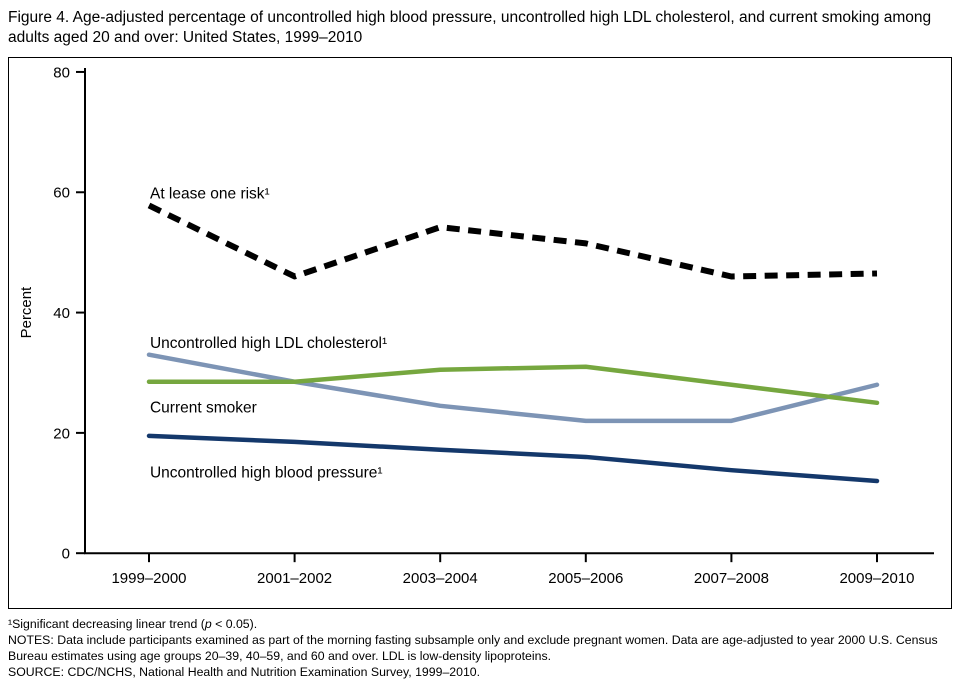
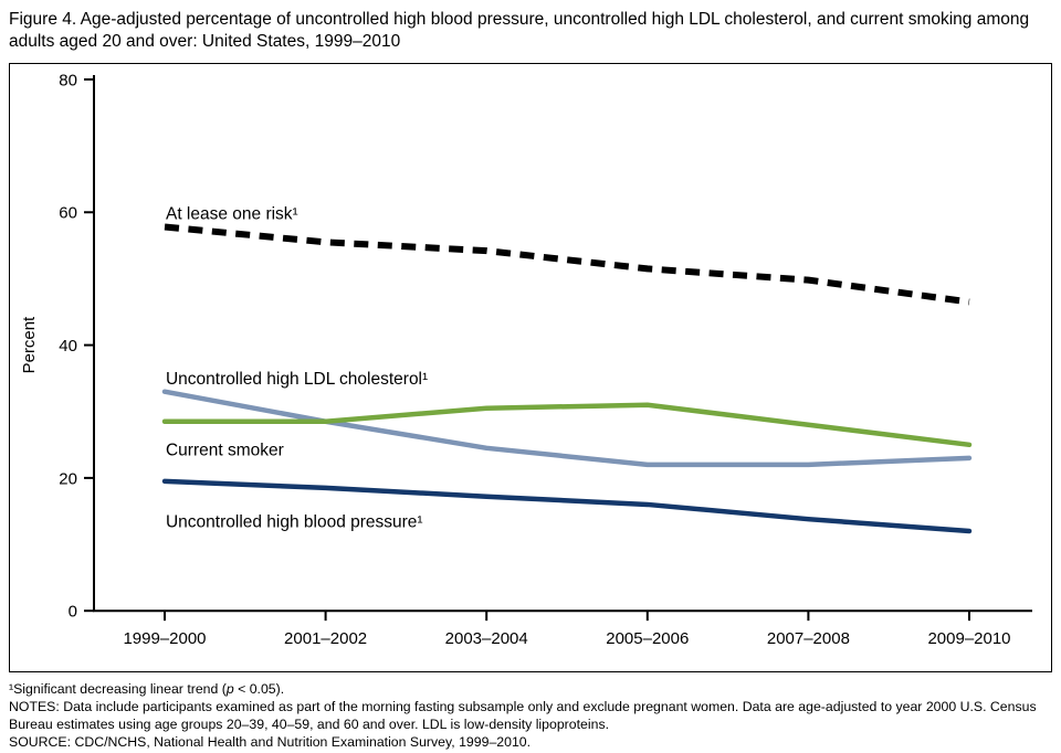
At lease one risk¹/2001–2002: 46 -> 56
At lease one risk¹/2007–2008: 46 -> 50
Uncontrolled high LDL cholesterol¹/2009–2010: 28 -> 23
